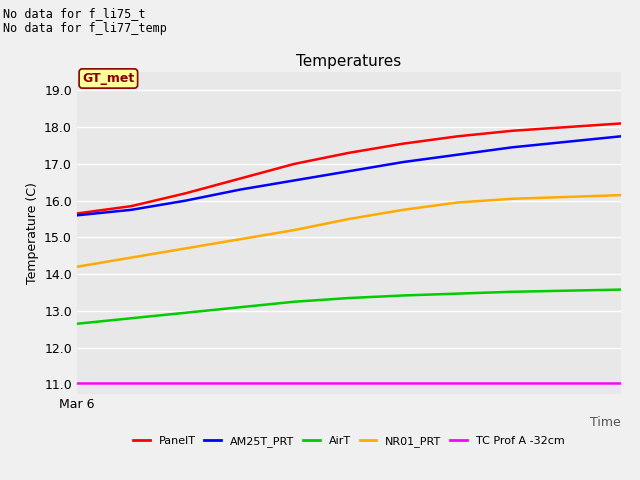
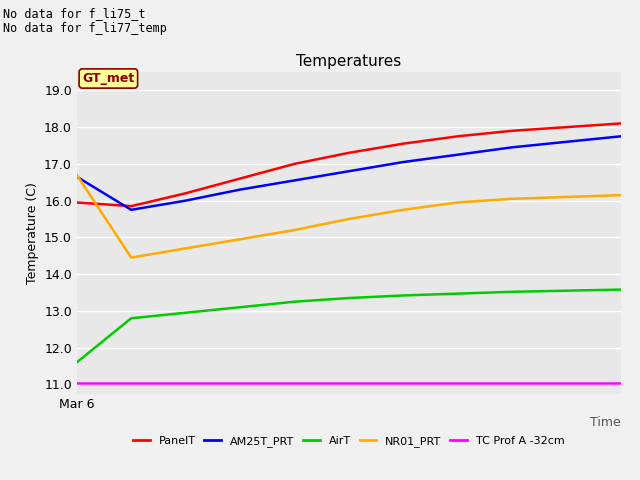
PanelT/Mar 6: 15.65 -> 15.95
AM25T_PRT/Mar 6: 15.60 -> 16.65
AirT/Mar 6: 12.65 -> 11.60
NR01_PRT/Mar 6: 14.20 -> 16.70
